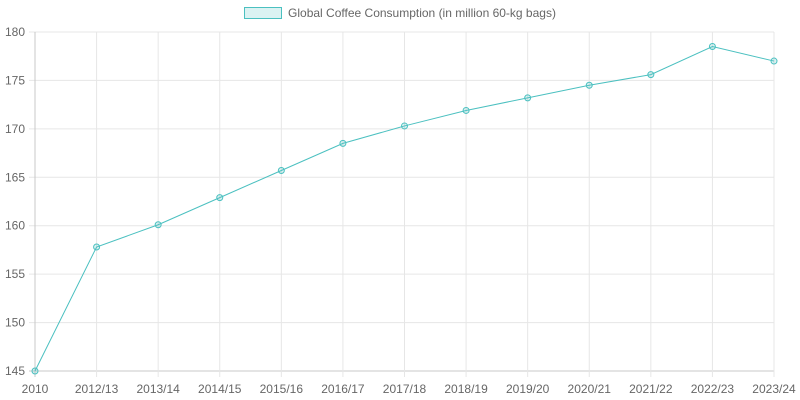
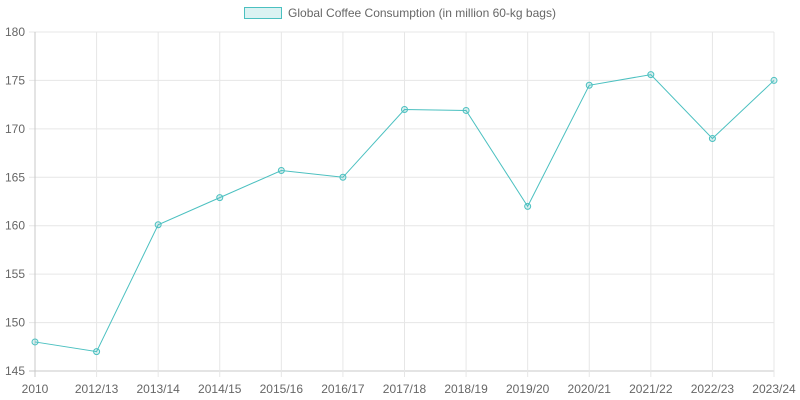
2010: 145 -> 148
2012/13: 158 -> 147
2016/17: 168 -> 165
2017/18: 170 -> 172
2019/20: 173 -> 162
2022/23: 178 -> 169
2023/24: 177 -> 175
